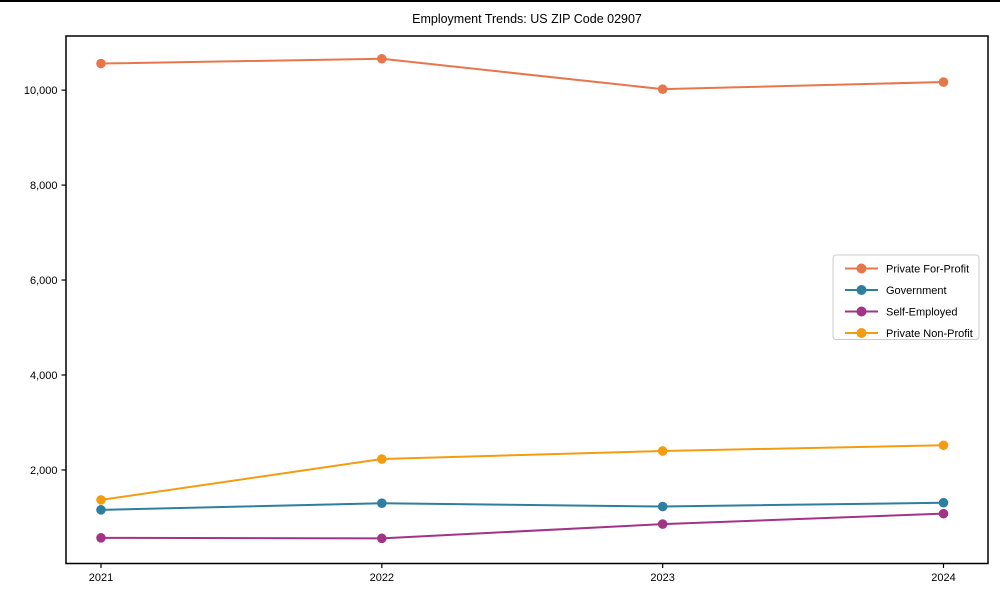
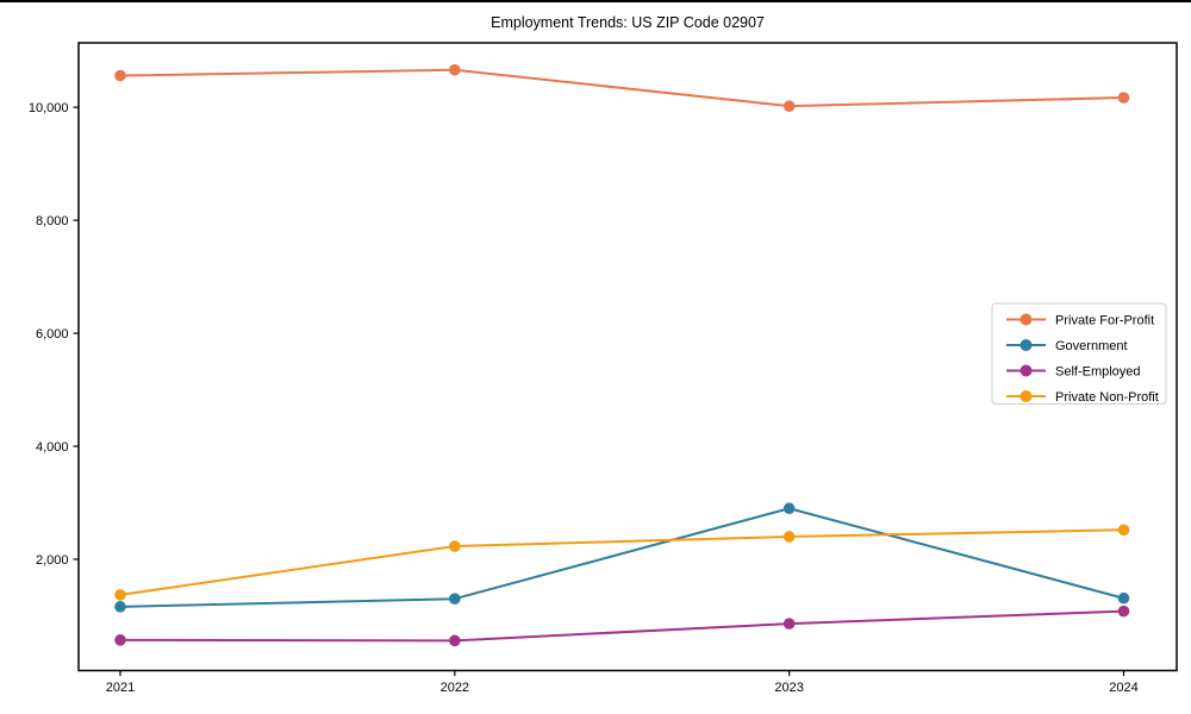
Government/2023: 1200 -> 2900
